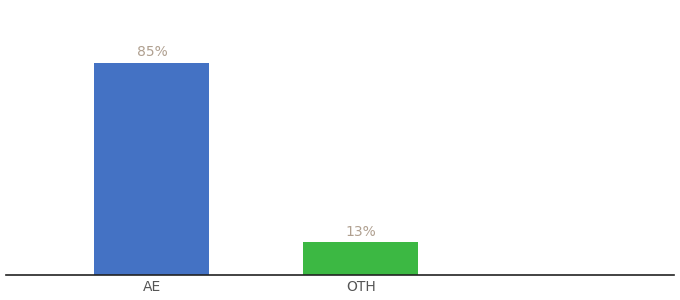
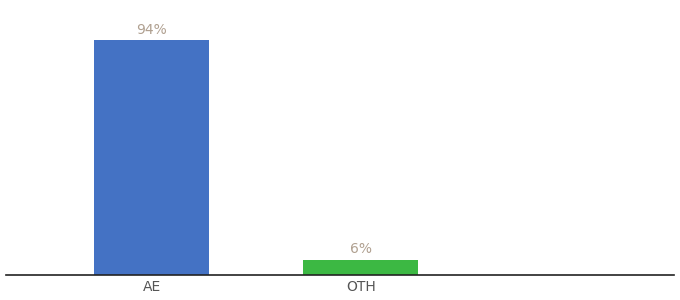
AE: 85% -> 94%
OTH: 13% -> 6%
